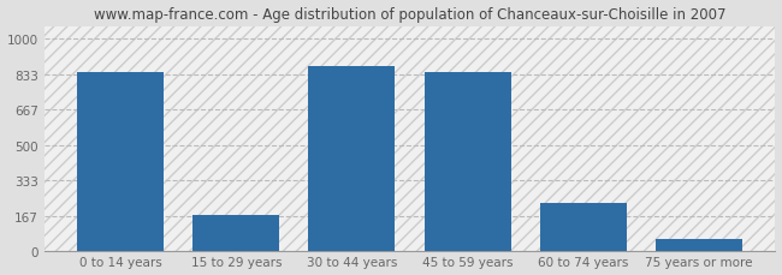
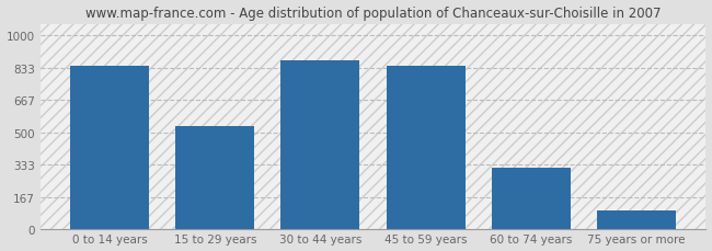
15 to 29 years: 170 -> 540
60 to 74 years: 230 -> 320
75 years or more: 60 -> 100
